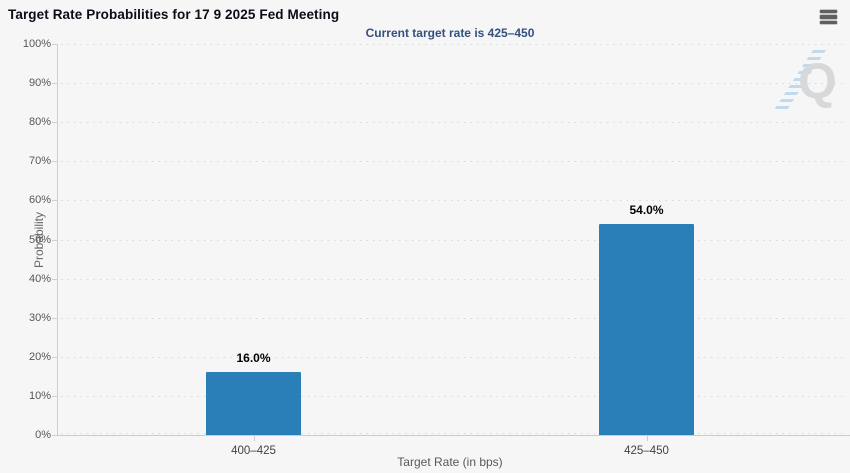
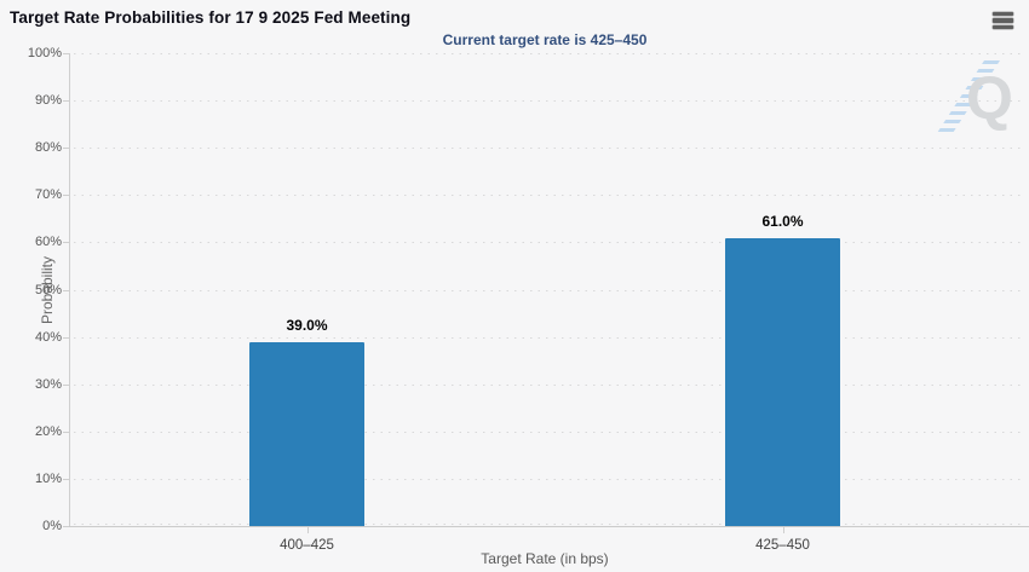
400–425: 16.0% -> 39.0%
425–450: 54.0% -> 61.0%
